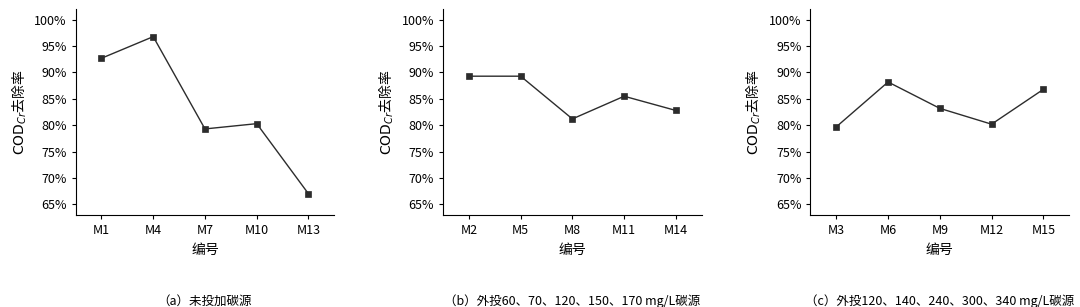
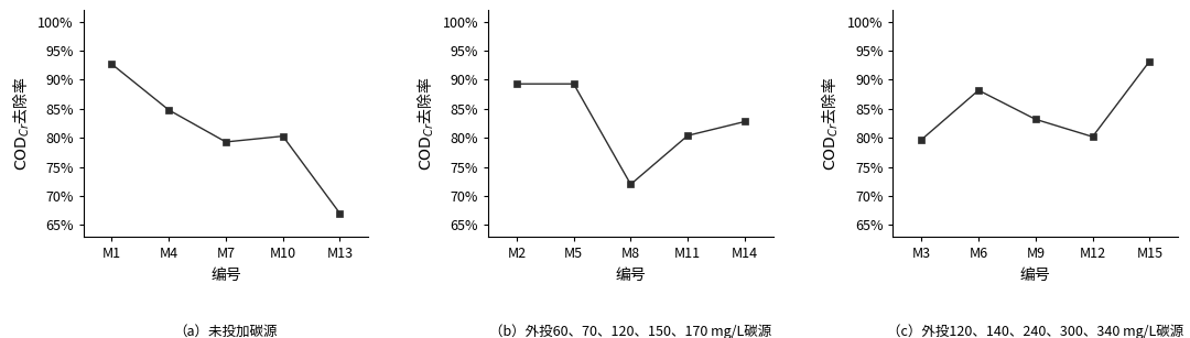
M4: 96.8% -> 84.8%
M8: 81.2% -> 72.0%
M11: 85.5% -> 80.4%
M15: 86.8% -> 93.2%
